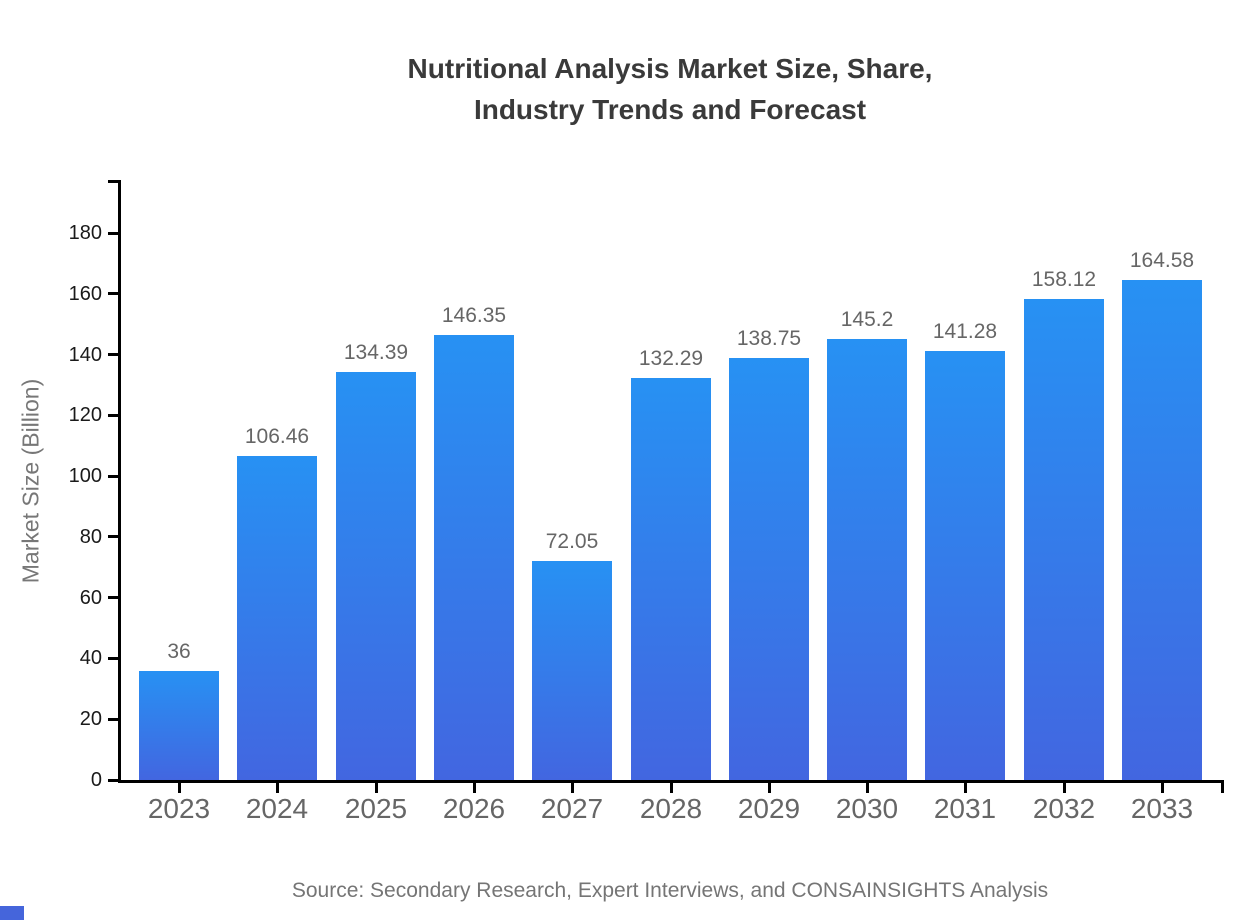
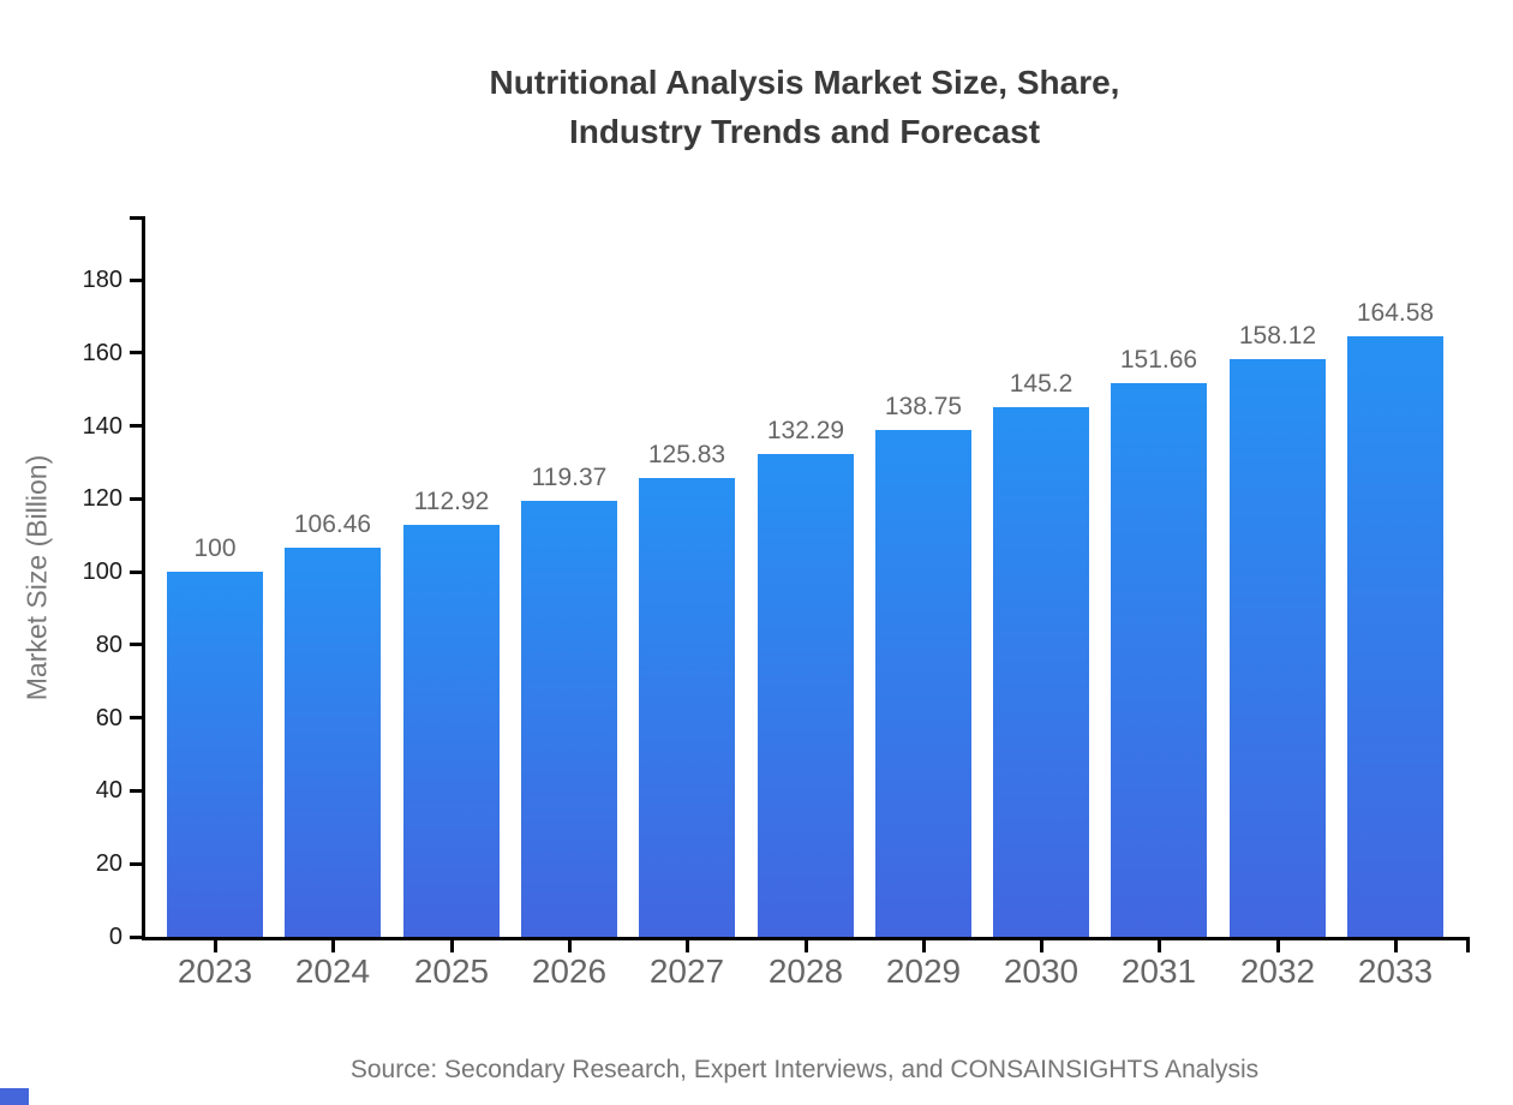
2023: 36 -> 100
2025: 134.39 -> 112.92
2026: 146.35 -> 119.37
2027: 72.05 -> 125.83
2031: 141.28 -> 151.66
